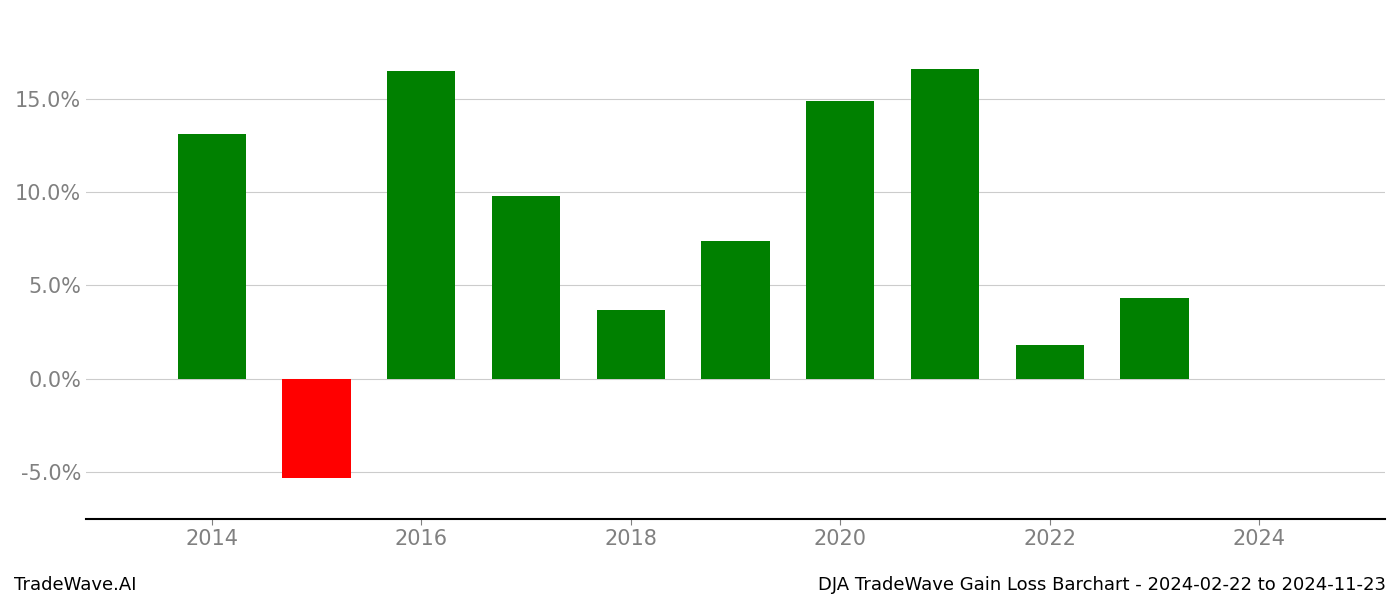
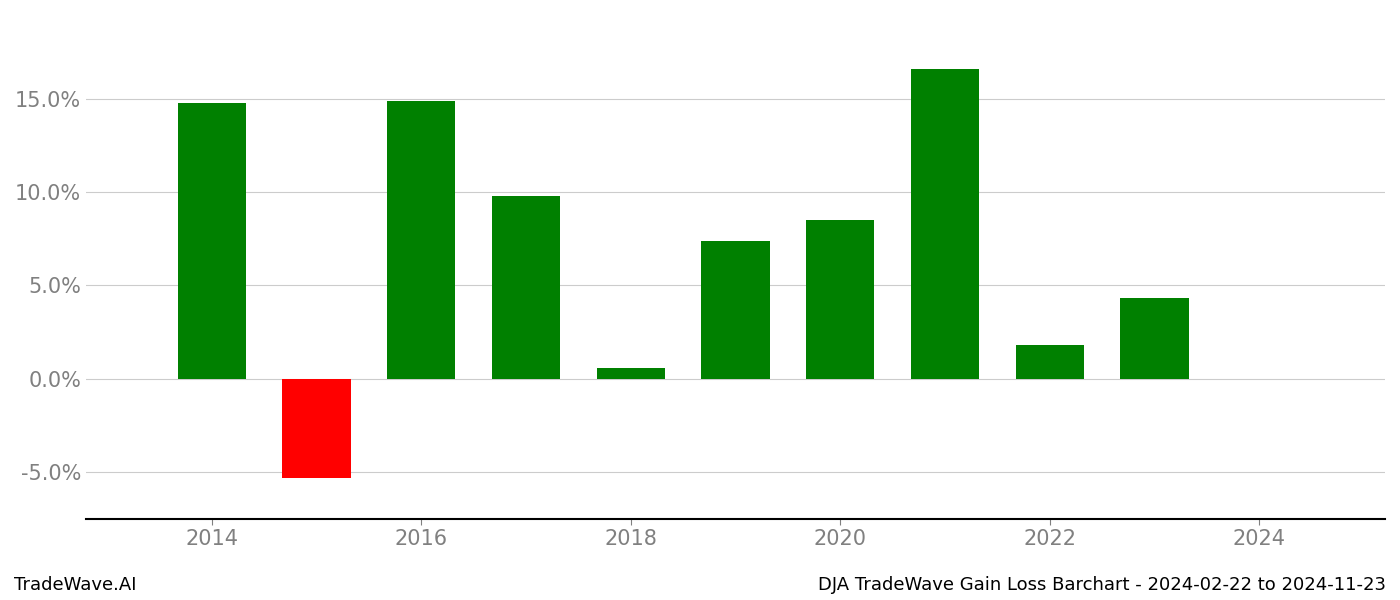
2014: 13.1% -> 14.8%
2016: 16.5% -> 14.9%
2018: 3.7% -> 0.6%
2020: 14.9% -> 8.5%
